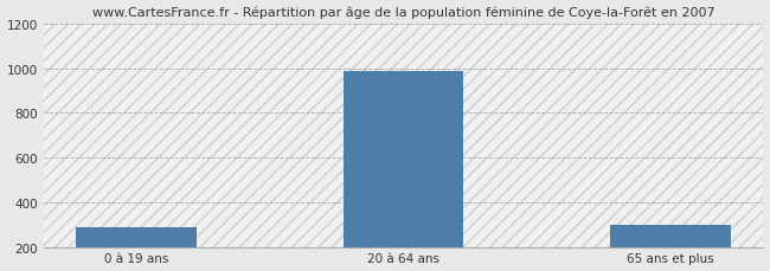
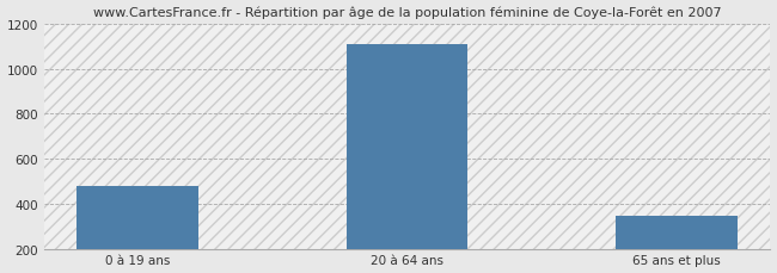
0 à 19 ans: 290 -> 480
20 à 64 ans: 990 -> 1110
65 ans et plus: 300 -> 340
